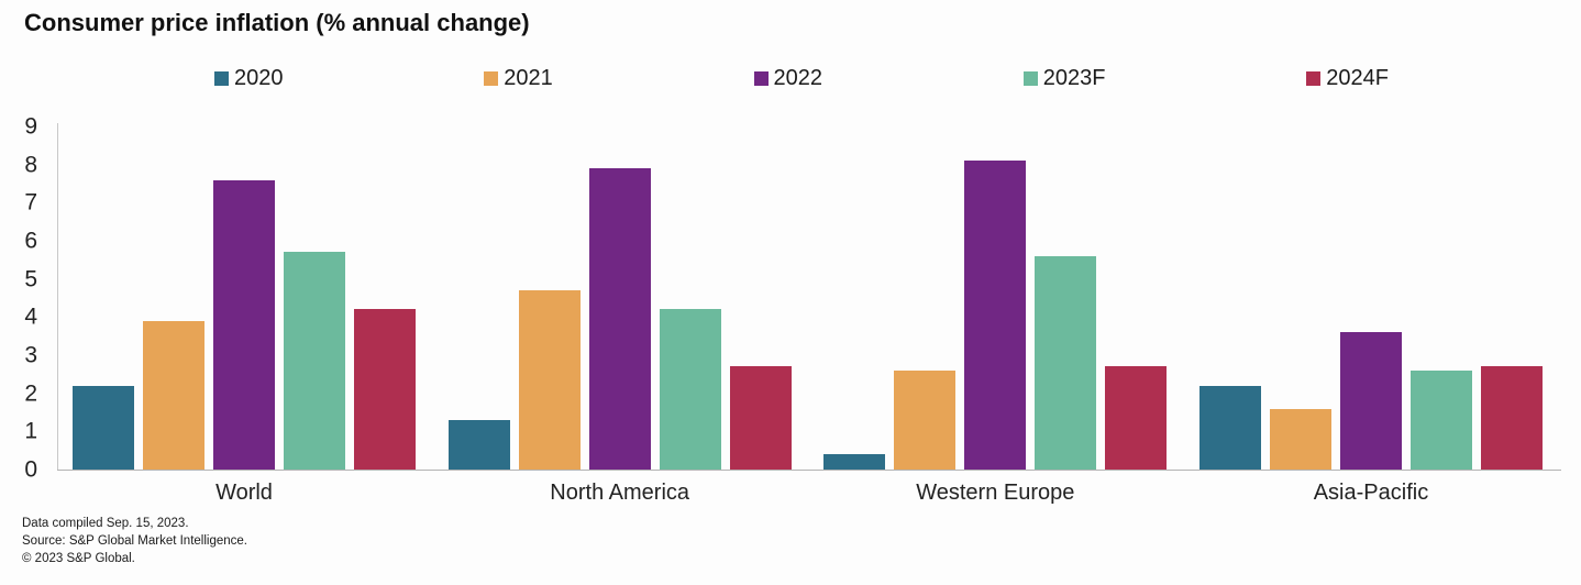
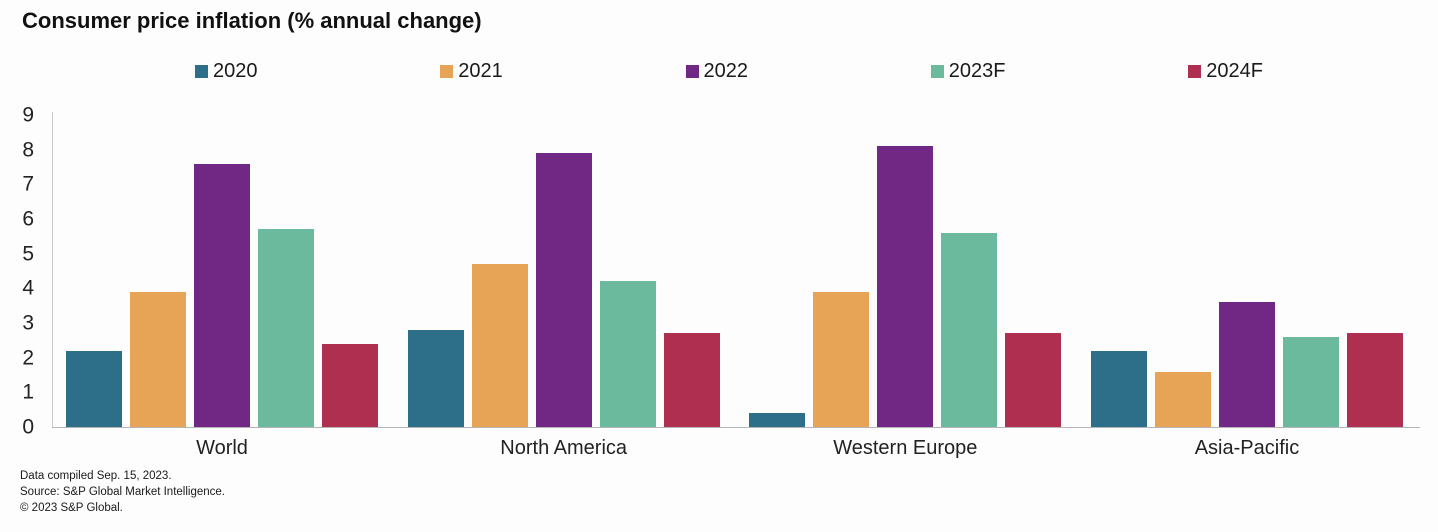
2024F/World: 4.2 -> 2.4
2020/North America: 1.3 -> 2.8
2021/Western Europe: 2.6 -> 3.9
